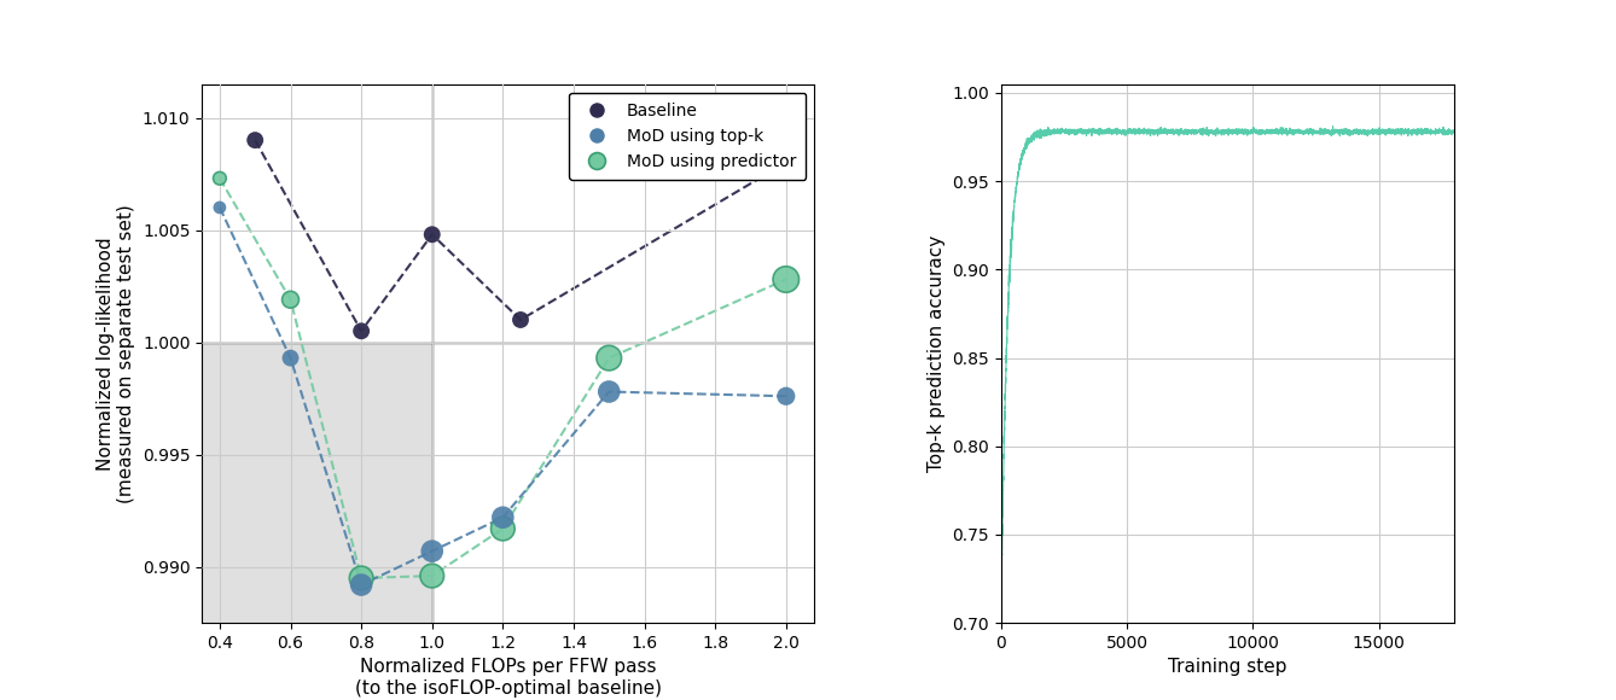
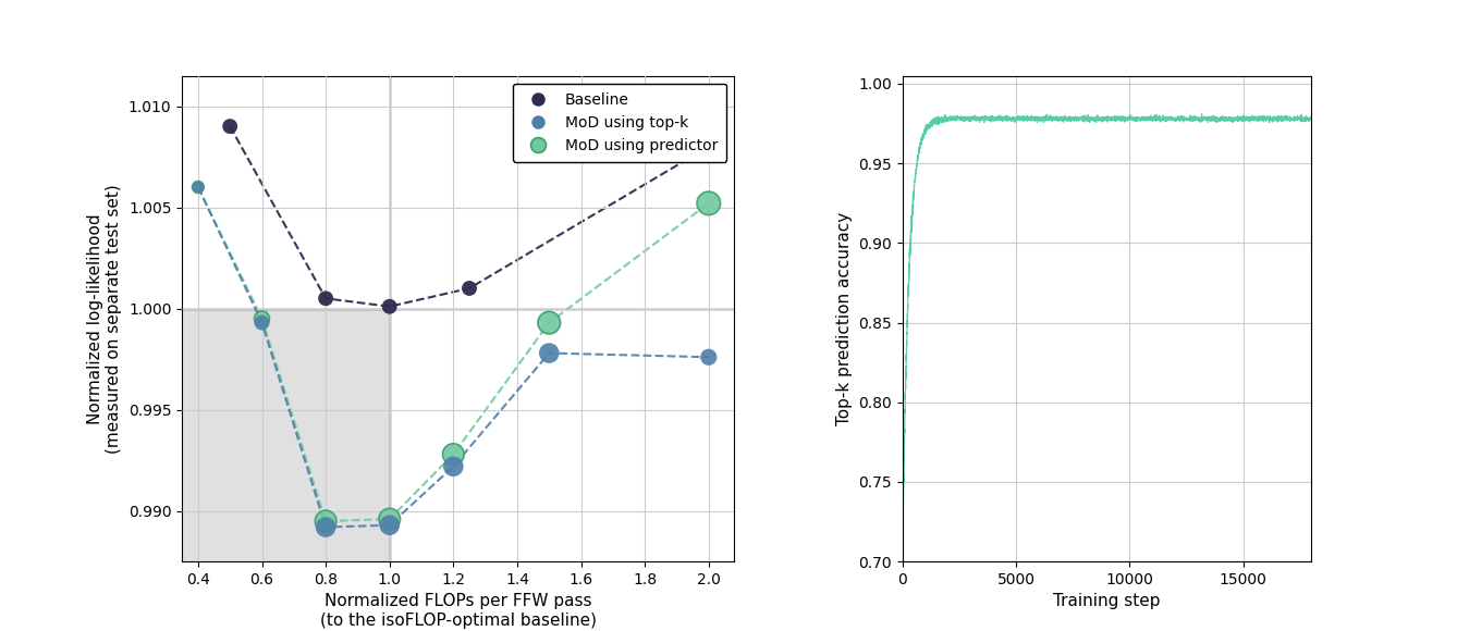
MoD using predictor/0.4: 1.0073 -> 1.0060
MoD using predictor/0.6: 1.0019 -> 0.9995
Baseline/1.0: 1.0048 -> 1.0001
MoD using top-k/1.0: 0.9907 -> 0.9893
MoD using predictor/1.2: 0.9917 -> 0.9928
MoD using predictor/2.0: 1.0028 -> 1.0052
